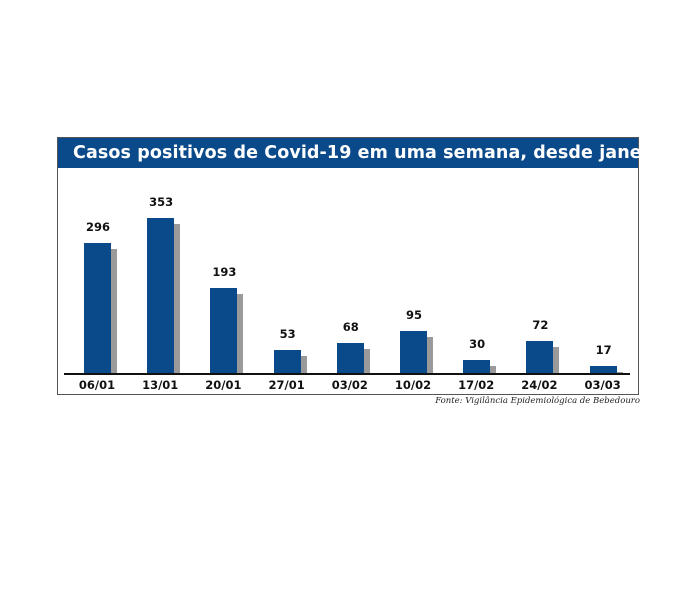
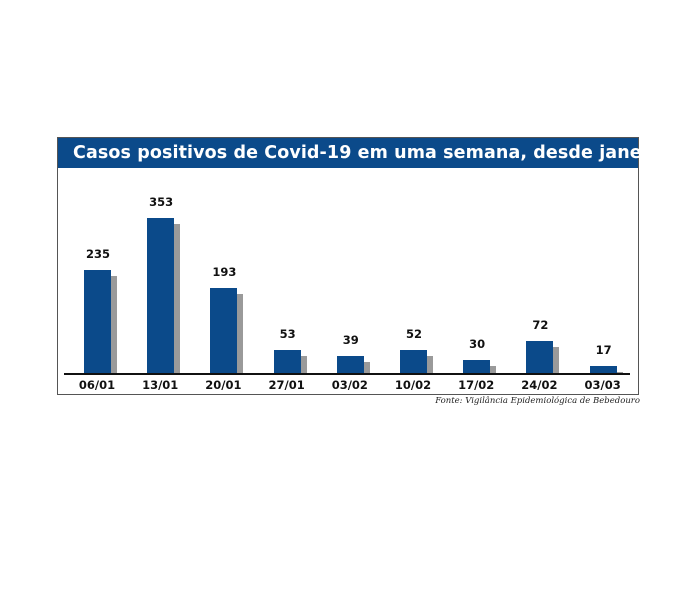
06/01: 296 -> 235
03/02: 68 -> 39
10/02: 95 -> 52
